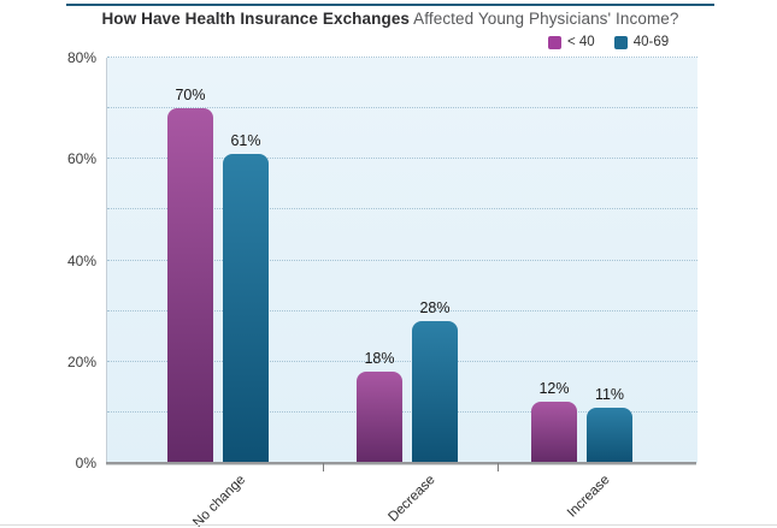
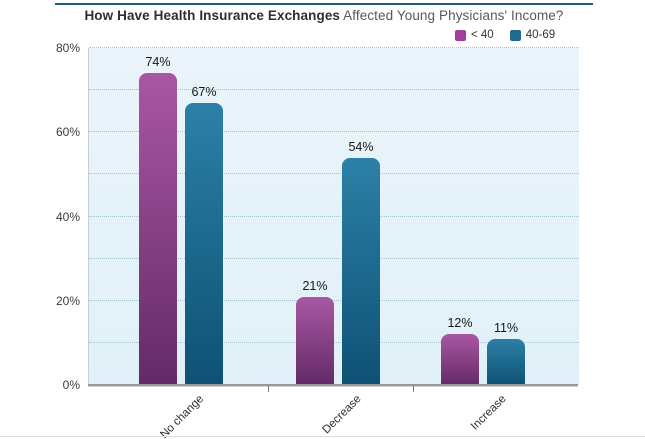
< 40/No change: 70% -> 74%
40-69/No change: 61% -> 67%
< 40/Decrease: 18% -> 21%
40-69/Decrease: 28% -> 54%
